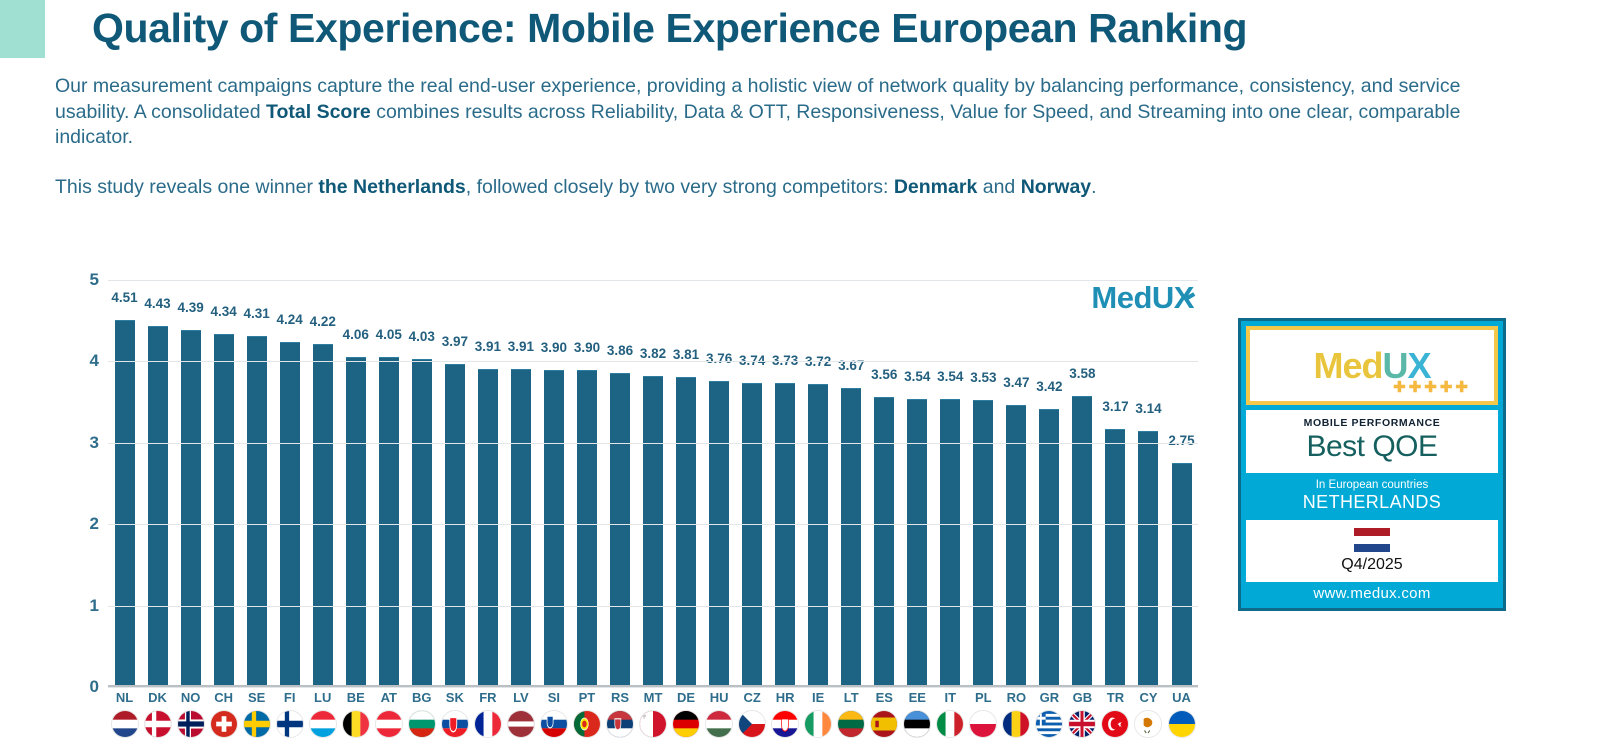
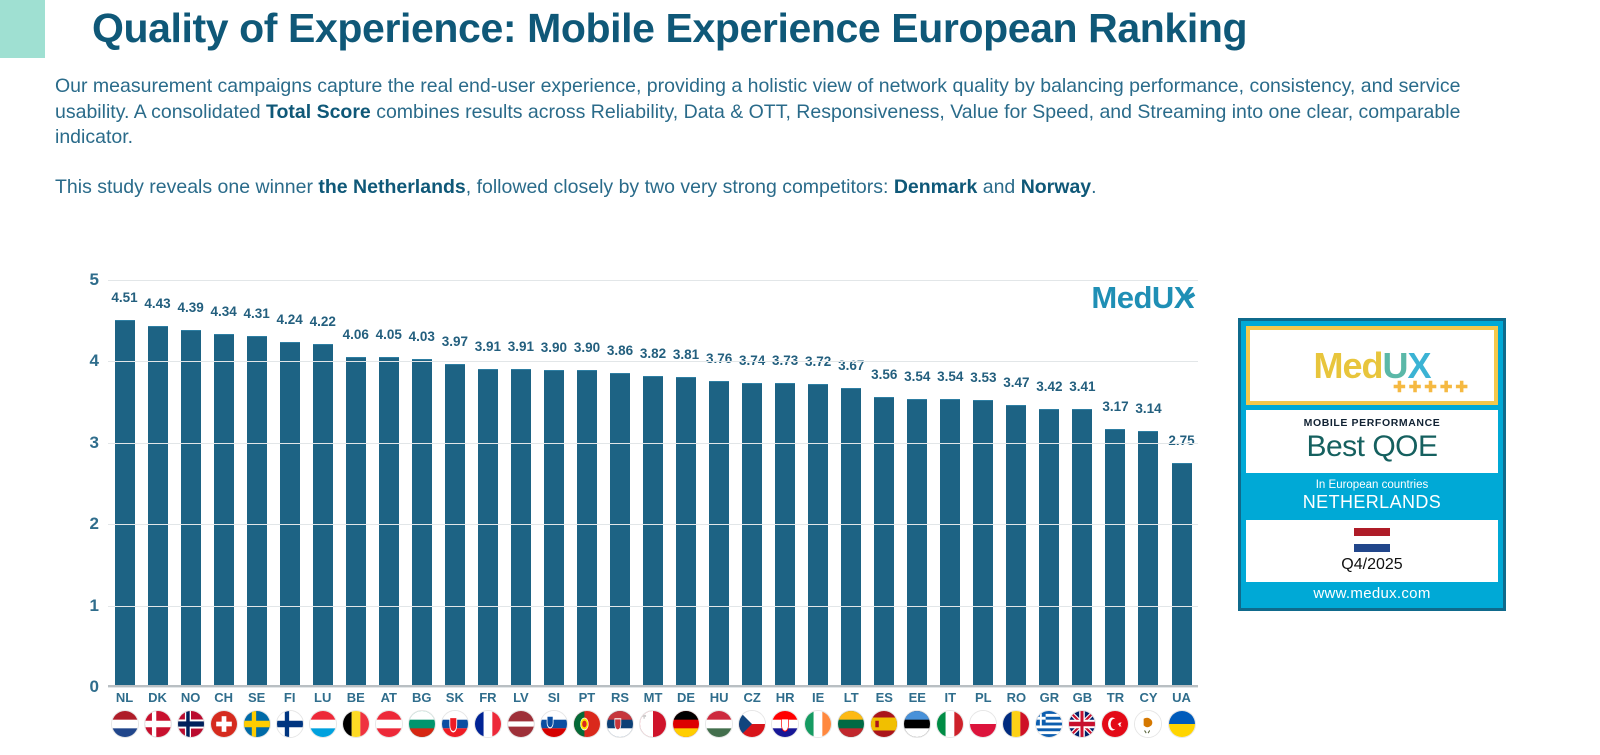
GB: 3.58 -> 3.41
